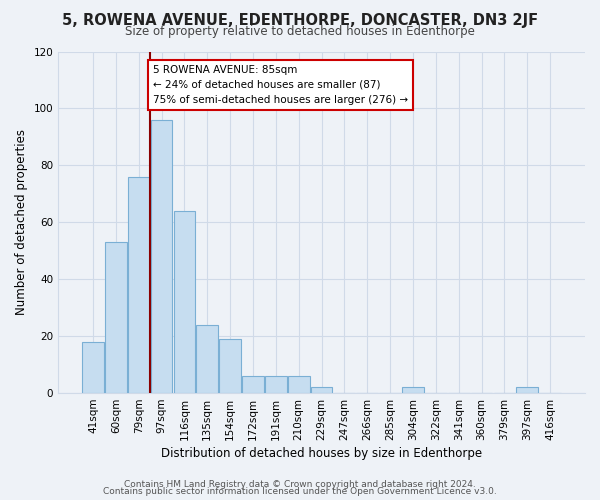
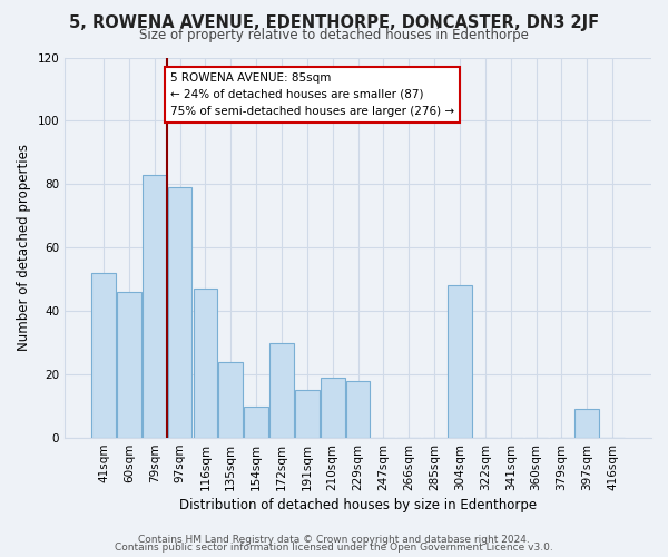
41sqm: 18 -> 52
60sqm: 53 -> 46
79sqm: 76 -> 83
97sqm: 96 -> 79
116sqm: 64 -> 47
154sqm: 19 -> 10
172sqm: 6 -> 30
191sqm: 6 -> 15
210sqm: 6 -> 19
229sqm: 2 -> 18
304sqm: 2 -> 48
397sqm: 2 -> 9
